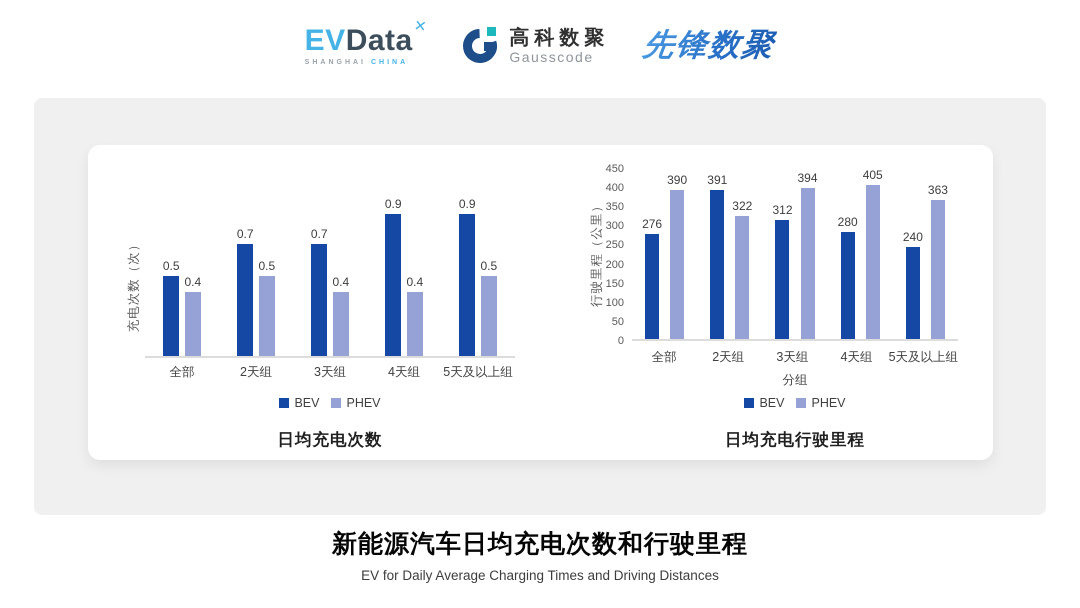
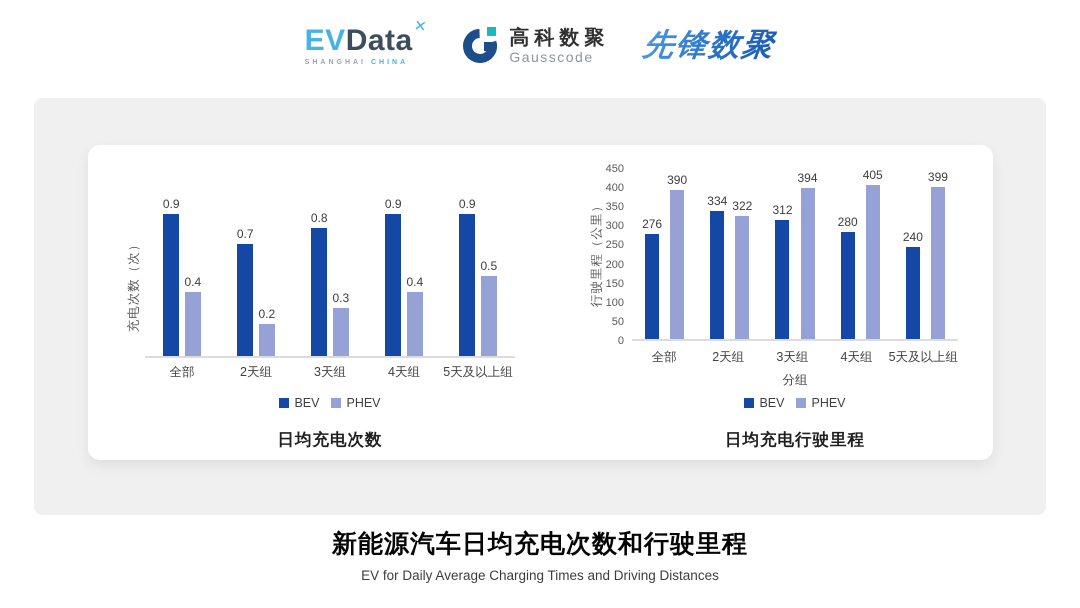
日均充电次数/BEV/全部: 0.5 -> 0.9
日均充电次数/PHEV/2天组: 0.5 -> 0.2
日均充电次数/BEV/3天组: 0.7 -> 0.8
日均充电次数/PHEV/3天组: 0.4 -> 0.3
日均充电行驶里程/BEV/2天组: 391 -> 334
日均充电行驶里程/PHEV/5天及以上组: 363 -> 399
